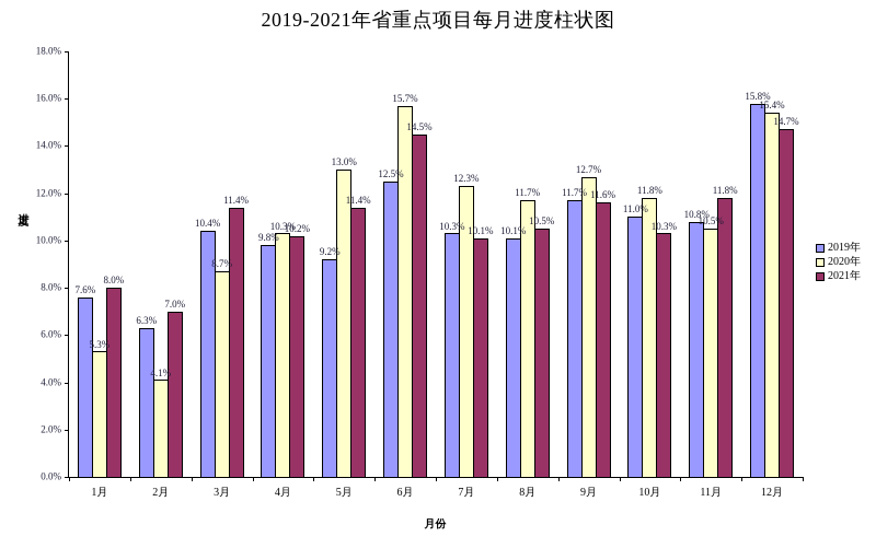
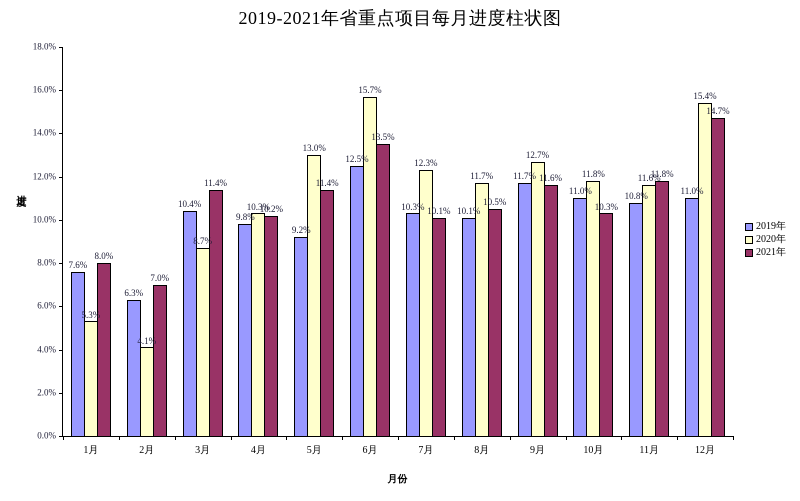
2021年/6月: 14.5% -> 13.5%
2020年/11月: 10.5% -> 11.6%
2019年/12月: 15.8% -> 11.0%
